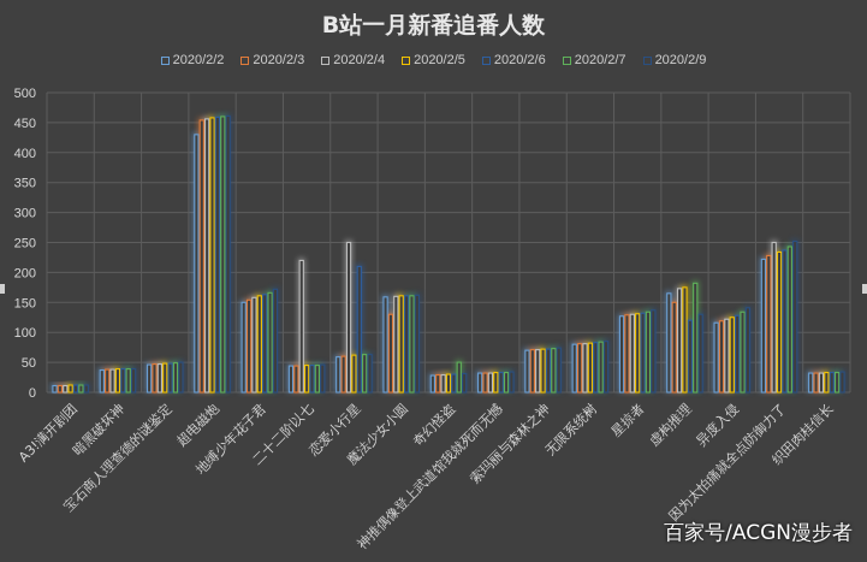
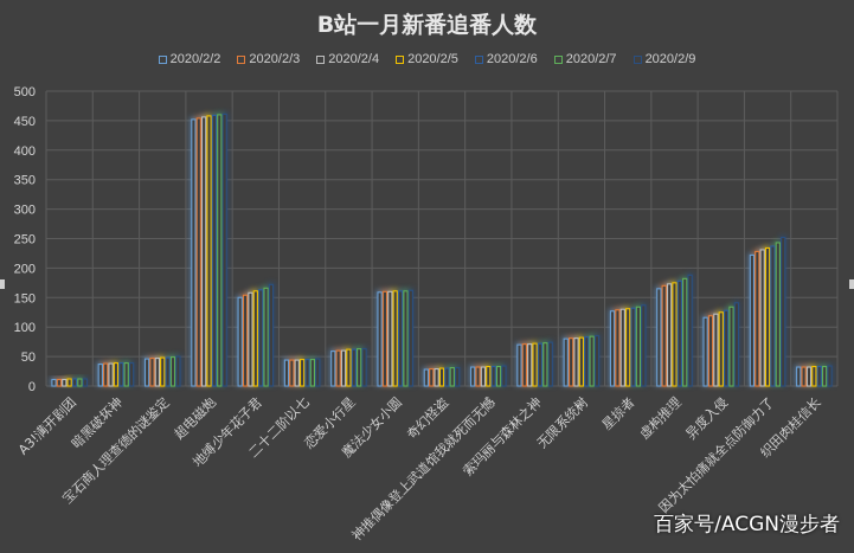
2020/2/2/超电磁炮: 430 -> 450
2020/2/4/二十二阶以七: 220 -> 40
2020/2/4/恋爱小行星: 250 -> 60
2020/2/6/恋爱小行星: 210 -> 60
2020/2/3/魔法少女小圆: 130 -> 160
2020/2/7/奇幻怪盗: 50 -> 30
2020/2/3/虚构推理: 150 -> 170
2020/2/6/虚构推理: 120 -> 180
2020/2/9/虚构推理: 130 -> 190
2020/2/4/因为太怕痛就全点防御力了: 250 -> 230
